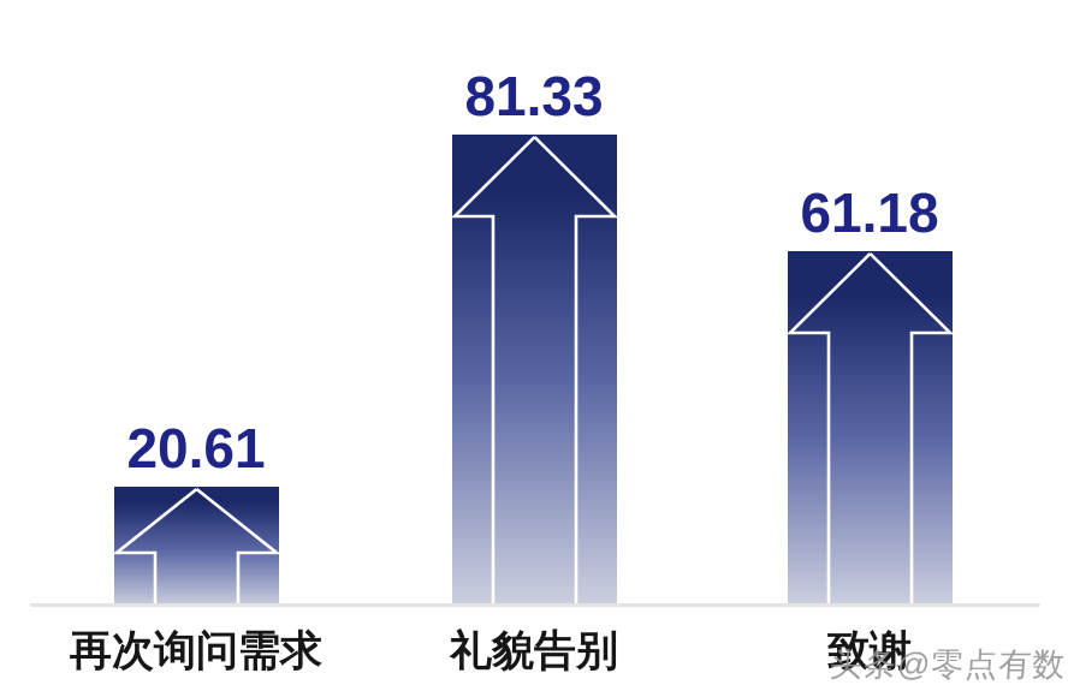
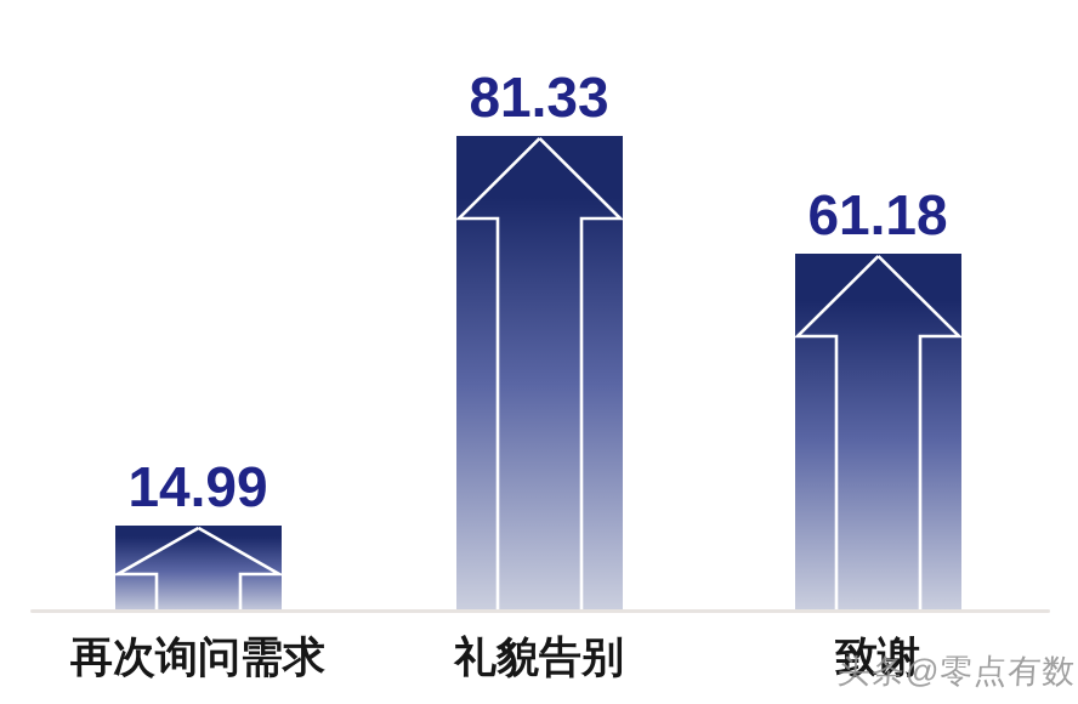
再次询问需求: 20.61 -> 14.99
